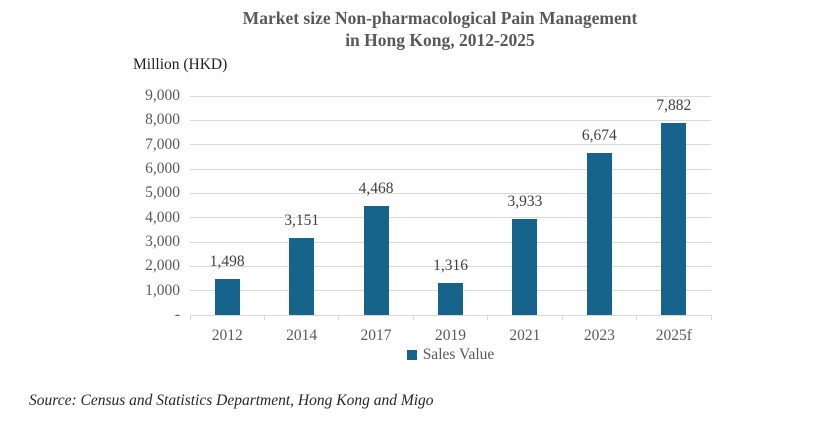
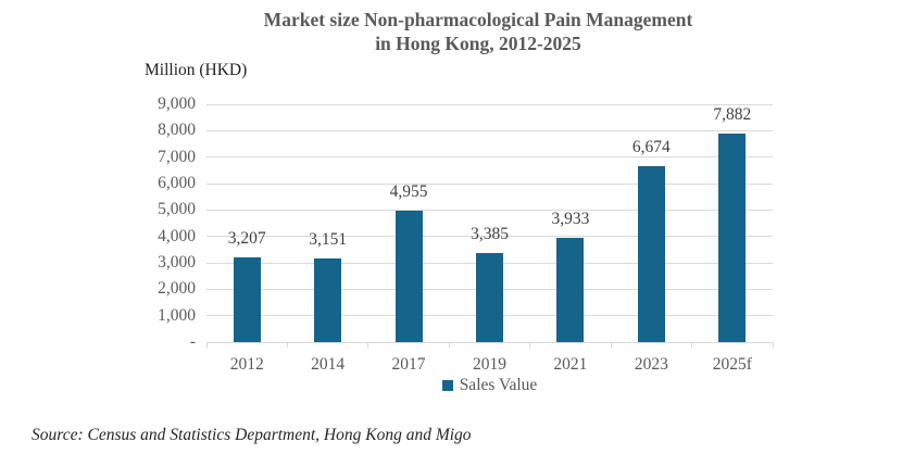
2012: 1,498 -> 3,207
2017: 4,468 -> 4,955
2019: 1,316 -> 3,385
